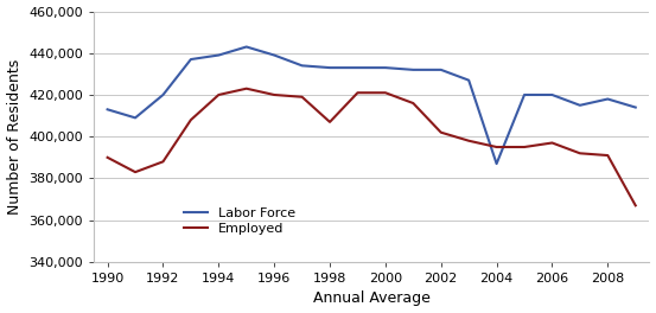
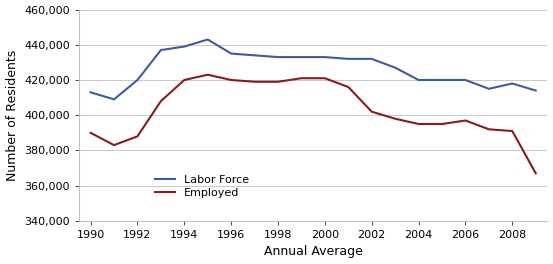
Labor Force/1996: 439,000 -> 435,000
Employed/1998: 407,000 -> 419,000
Labor Force/2004: 387,000 -> 420,000
